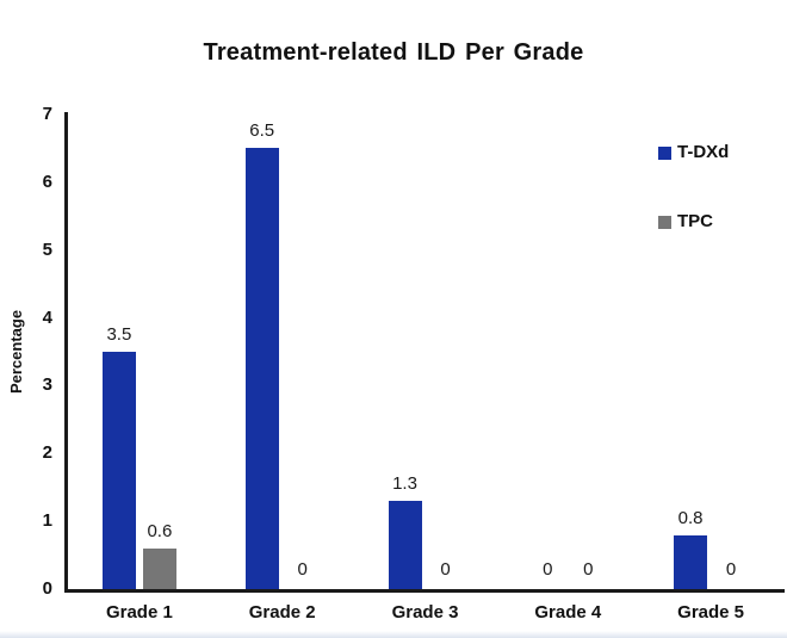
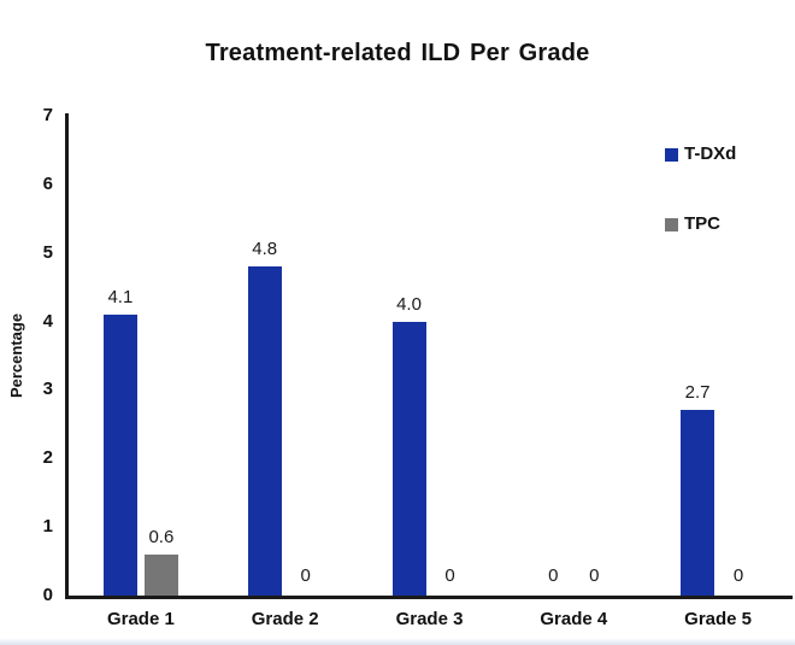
T-DXd/Grade 1: 3.5 -> 4.1
T-DXd/Grade 2: 6.5 -> 4.8
T-DXd/Grade 3: 1.3 -> 4.0
T-DXd/Grade 5: 0.8 -> 2.7
